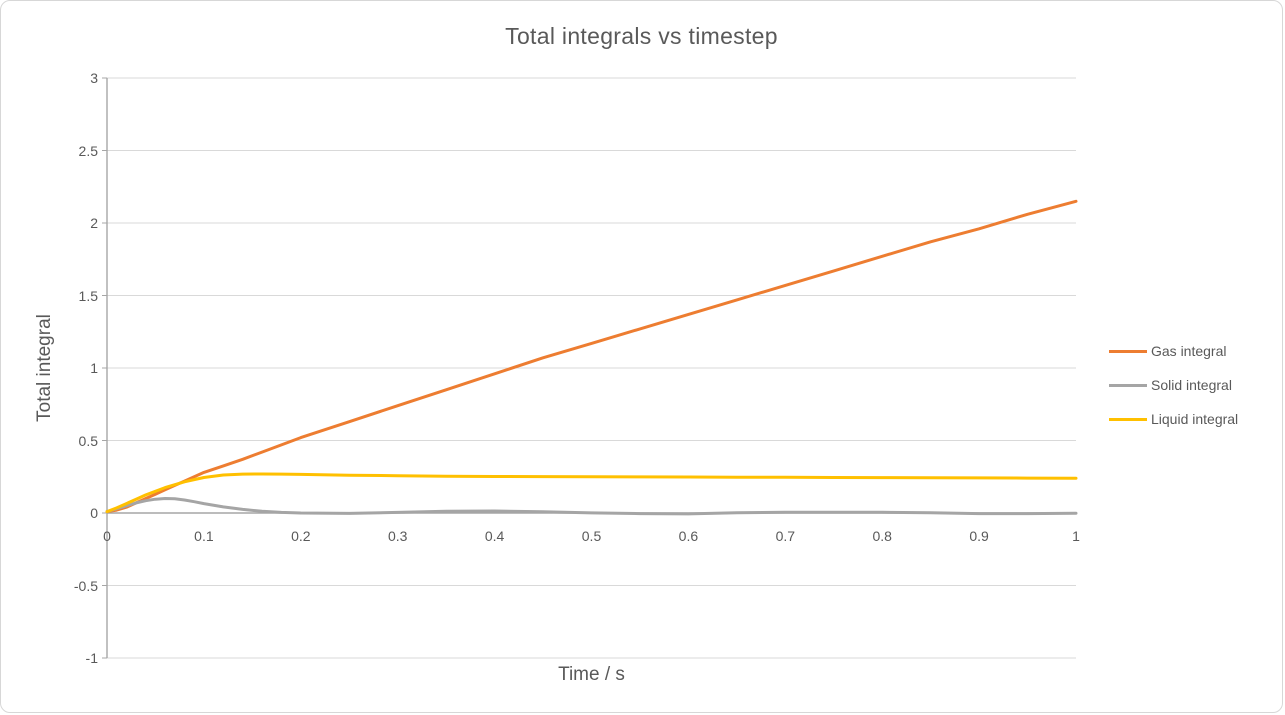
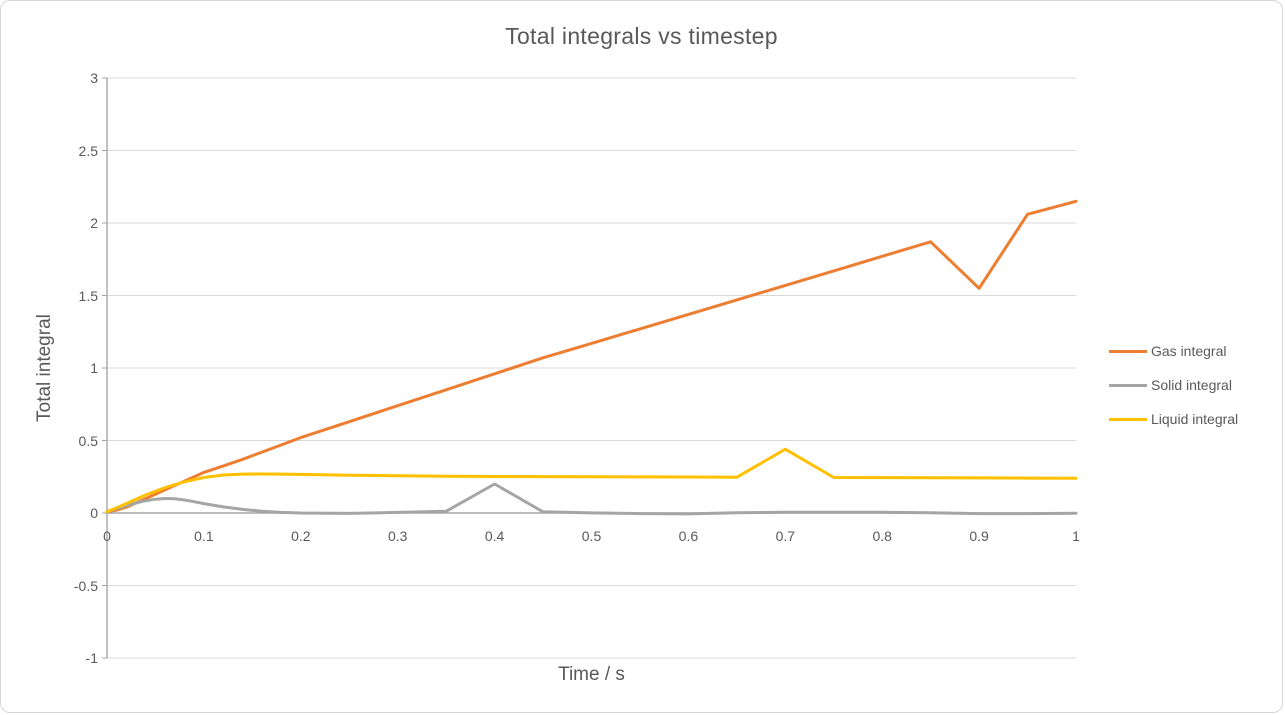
Solid integral/0.4: 0.01 -> 0.20
Liquid integral/0.7: 0.25 -> 0.44
Gas integral/0.9: 1.96 -> 1.55
